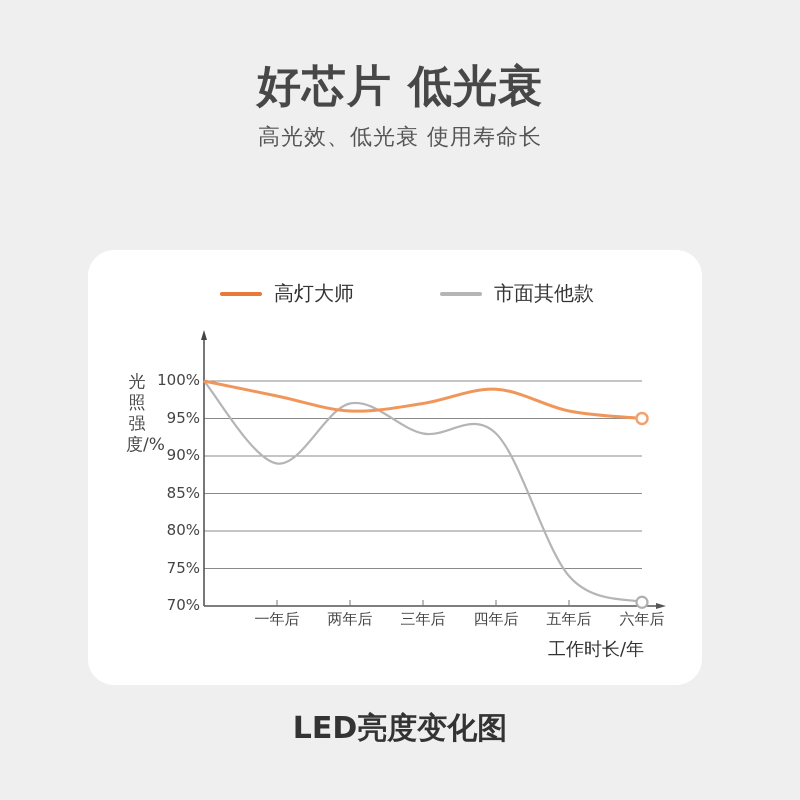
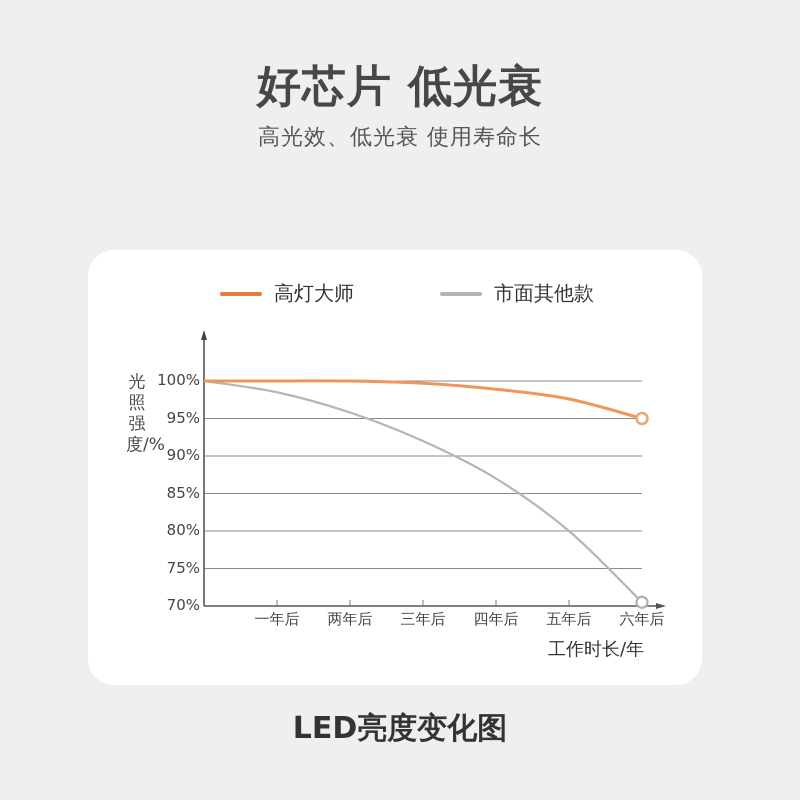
高灯大师/一年后: 98% -> 100%
市面其他款/一年后: 89% -> 98%
高灯大师/两年后: 96% -> 100%
市面其他款/两年后: 97% -> 96%
高灯大师/三年后: 97% -> 100%
市面其他款/三年后: 93% -> 92%
市面其他款/四年后: 93% -> 87%
高灯大师/五年后: 96% -> 98%
市面其他款/五年后: 74% -> 80%
